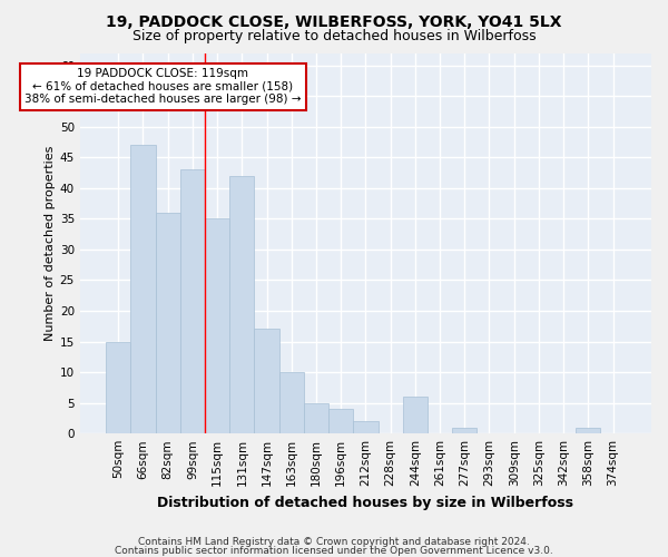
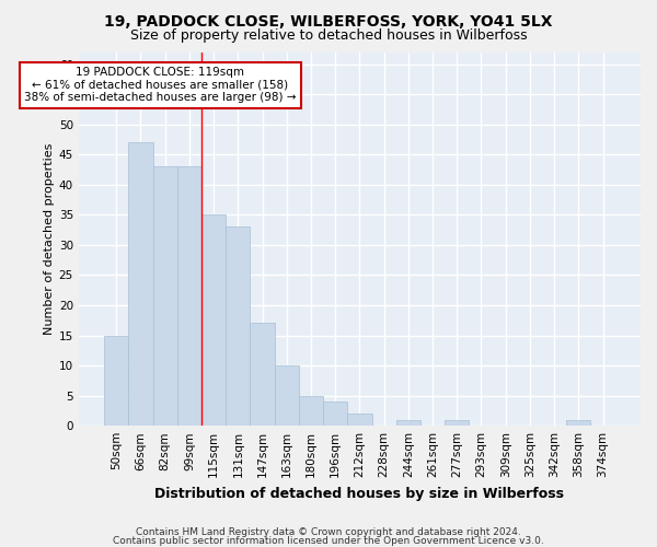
82sqm: 36 -> 43
131sqm: 42 -> 33
244sqm: 6 -> 1
